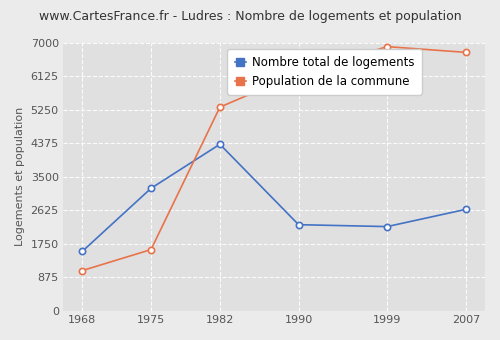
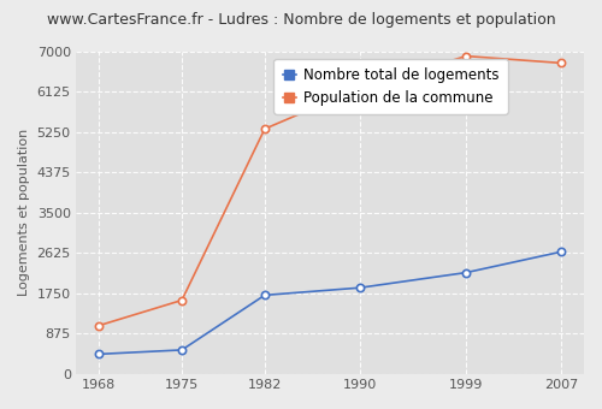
Nombre total de logements/1968: 1550 -> 430
Nombre total de logements/1975: 3200 -> 520
Nombre total de logements/1982: 4350 -> 1710
Nombre total de logements/1990: 2250 -> 1870
